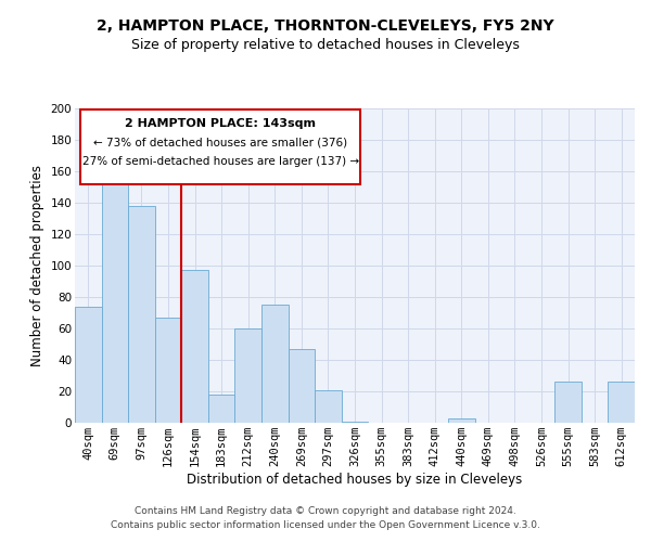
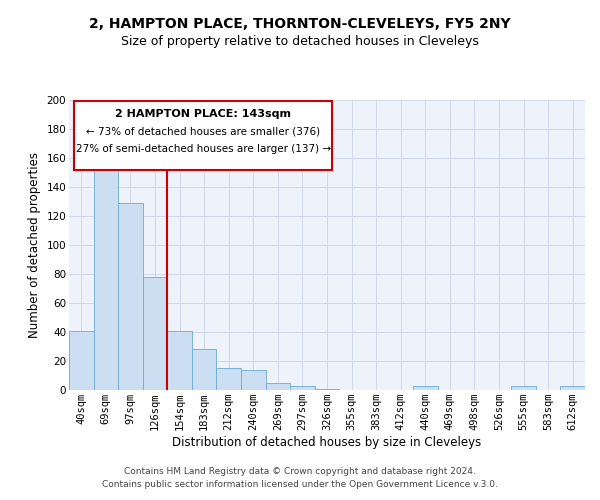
40sqm: 74 -> 41
97sqm: 138 -> 129
126sqm: 67 -> 78
154sqm: 97 -> 41
183sqm: 18 -> 28
212sqm: 60 -> 15
240sqm: 75 -> 14
269sqm: 47 -> 5
297sqm: 21 -> 3
555sqm: 26 -> 3
612sqm: 26 -> 3
